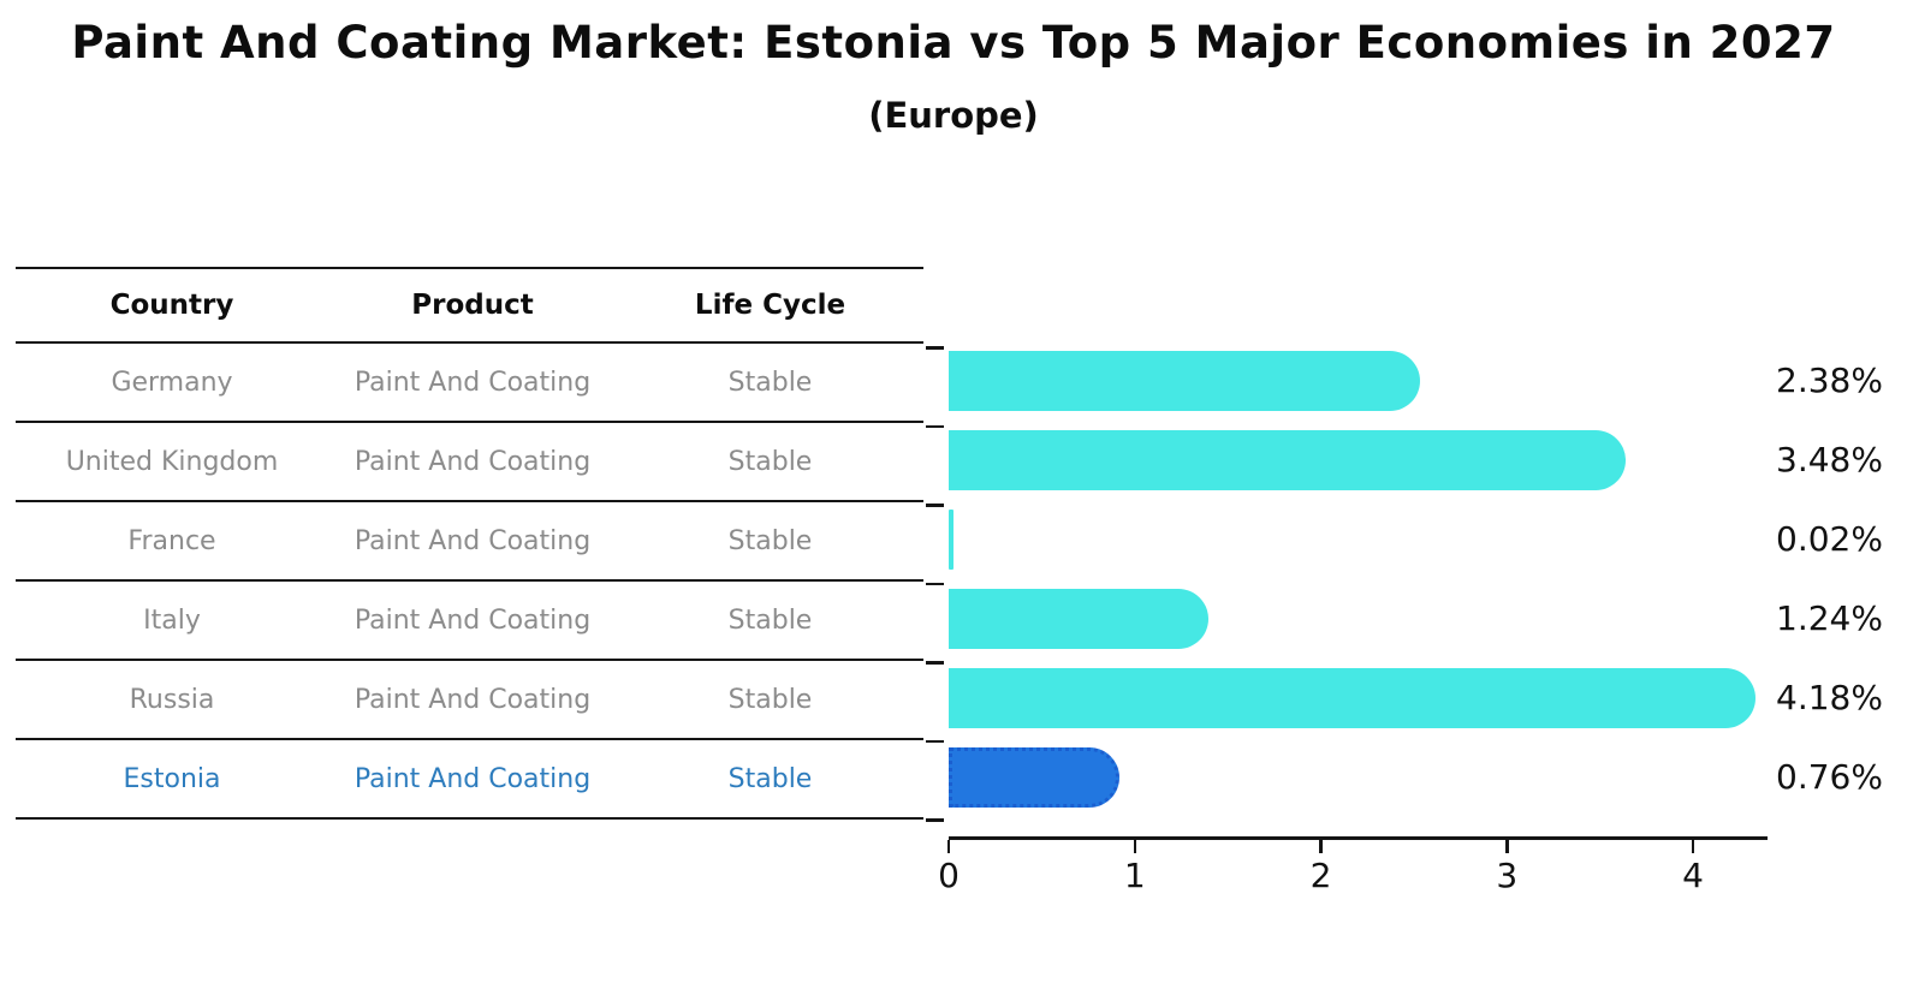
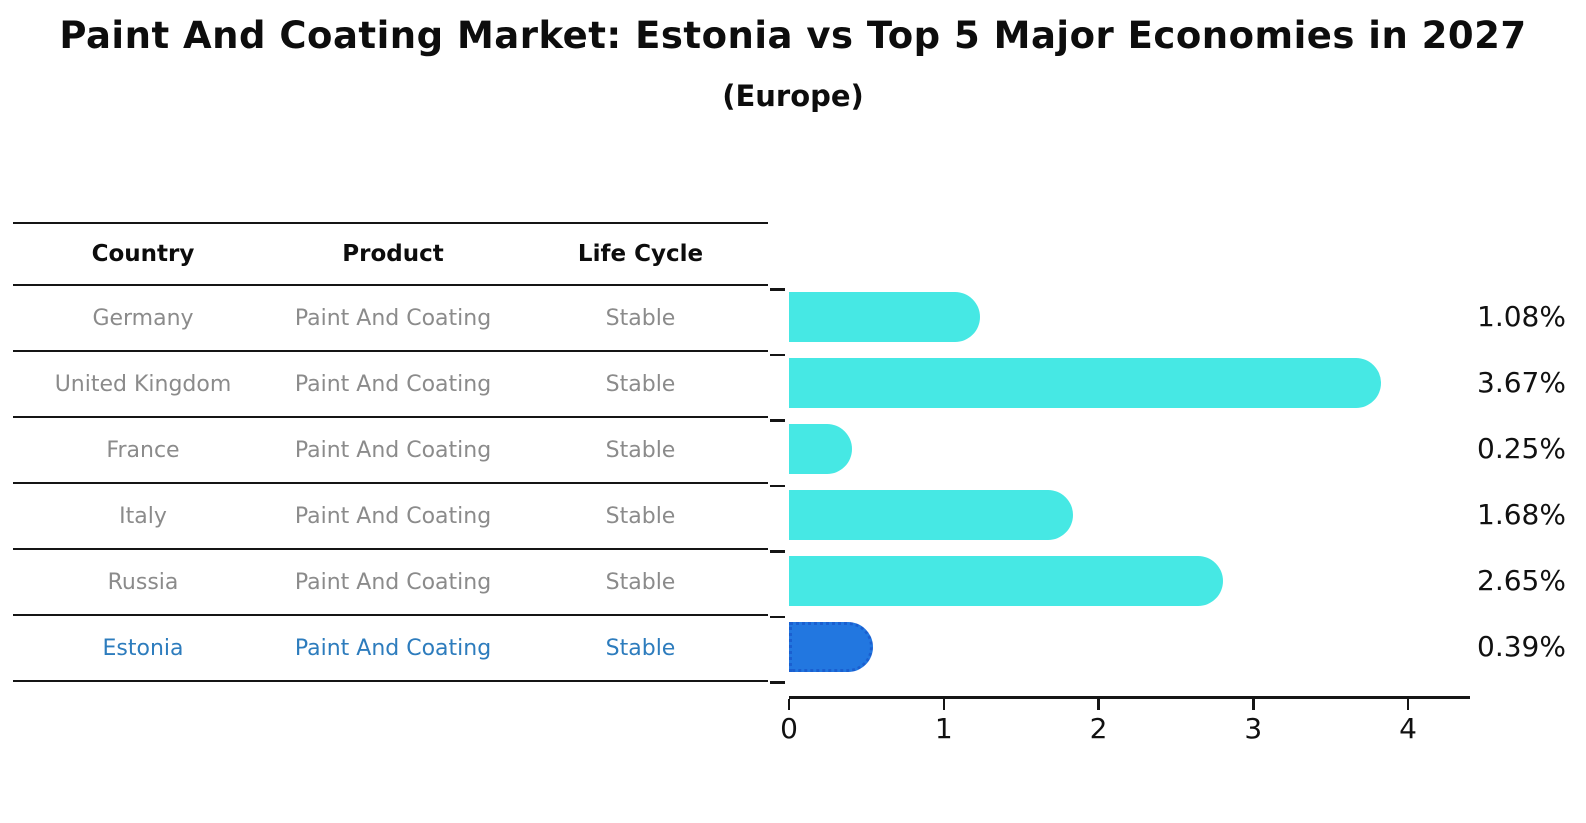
Germany: 2.38% -> 1.08%
United Kingdom: 3.48% -> 3.67%
France: 0.02% -> 0.25%
Italy: 1.24% -> 1.68%
Russia: 4.18% -> 2.65%
Estonia: 0.76% -> 0.39%
